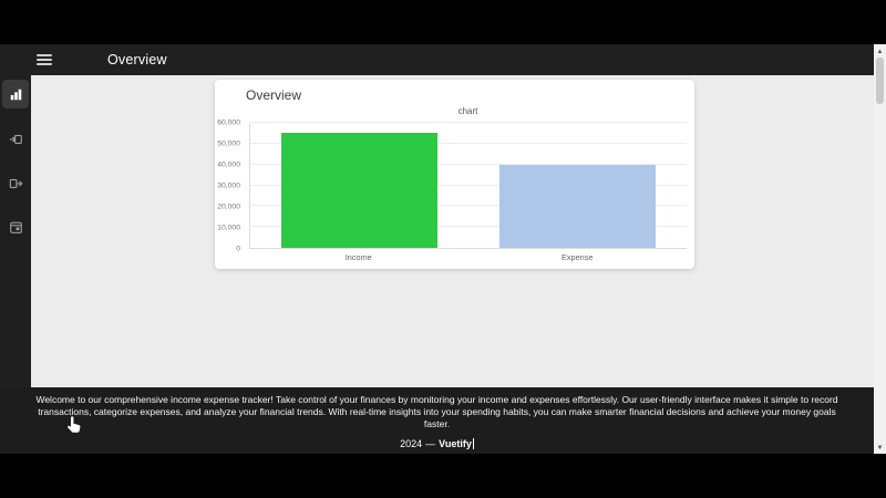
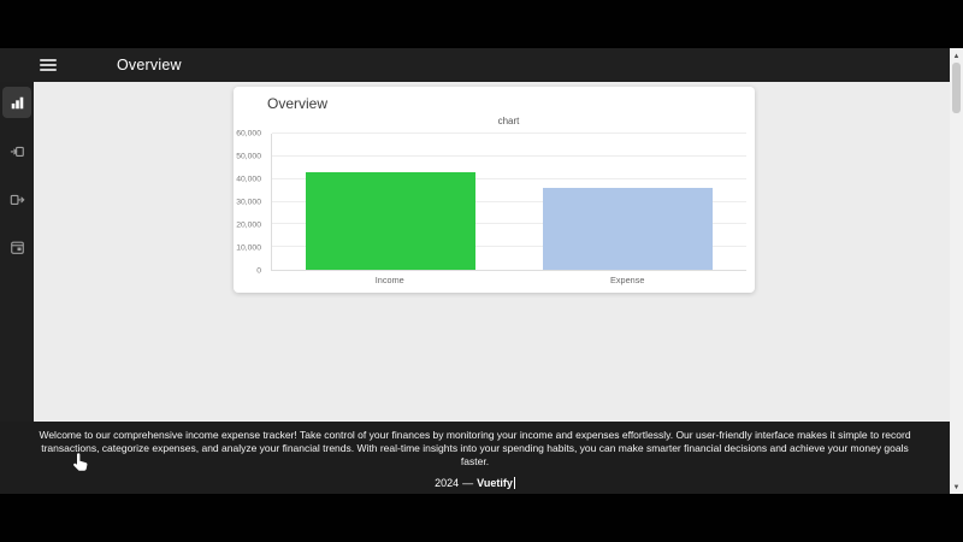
Income: 55000 -> 43000
Expense: 40000 -> 36000
